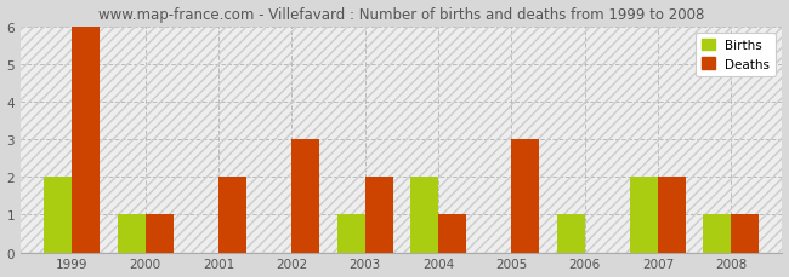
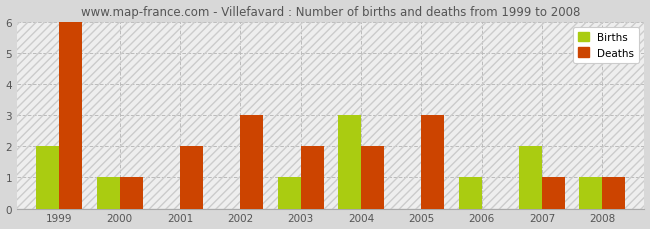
Births/2004: 2 -> 3
Deaths/2004: 1 -> 2
Deaths/2007: 2 -> 1
